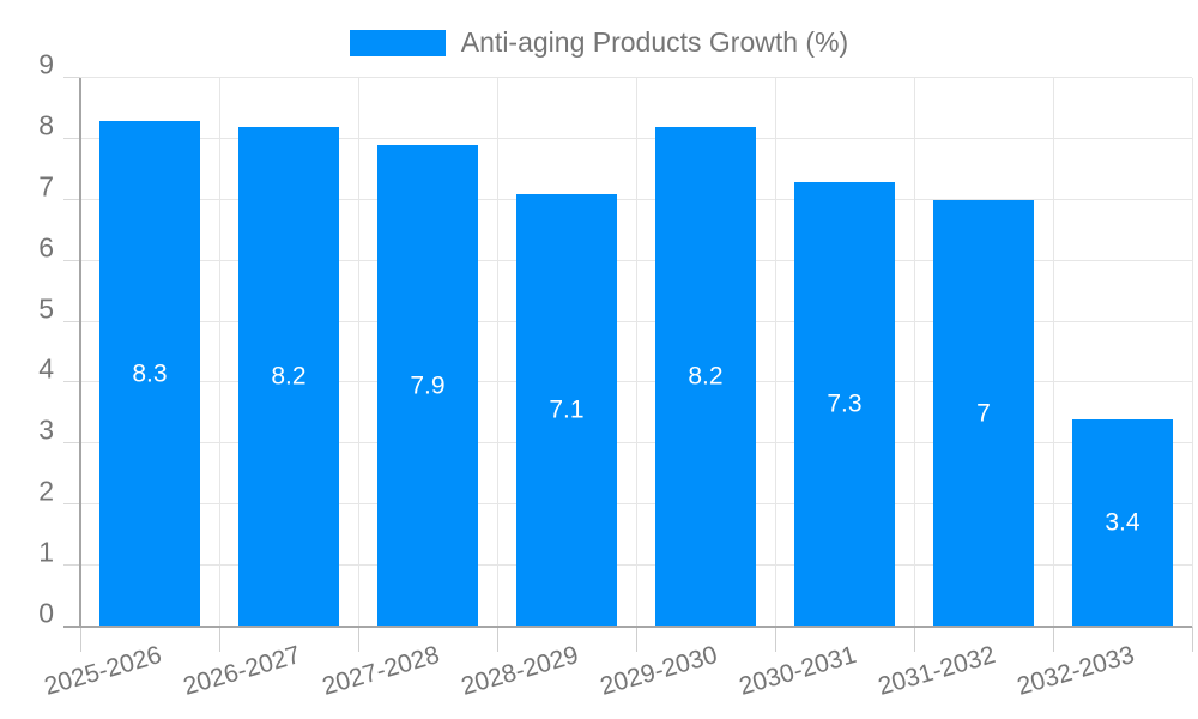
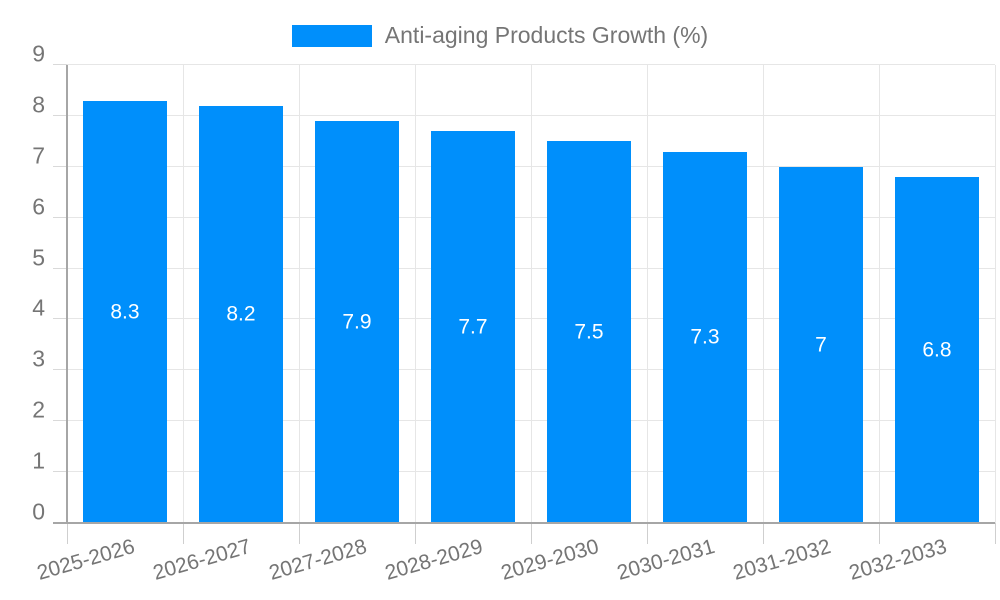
2028-2029: 7.1 -> 7.7
2029-2030: 8.2 -> 7.5
2032-2033: 3.4 -> 6.8
